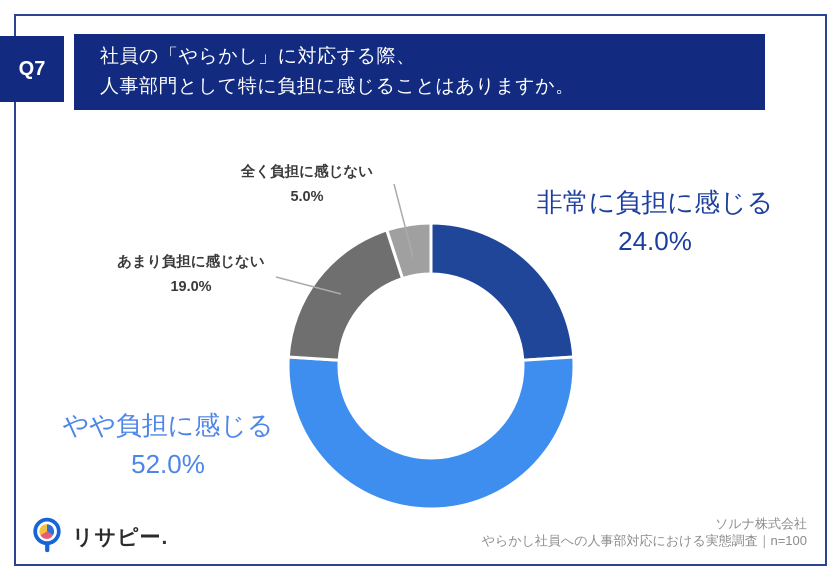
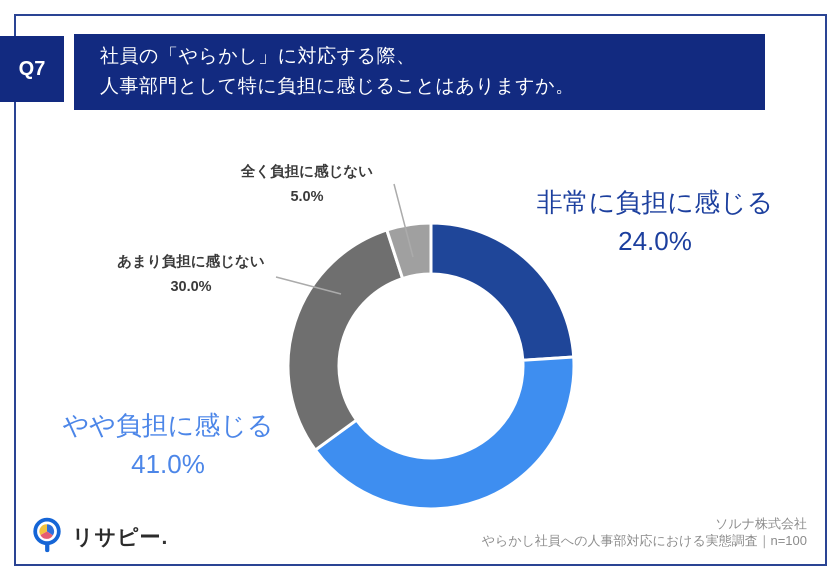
やや負担に感じる: 52.0% -> 41.0%
あまり負担に感じない: 19.0% -> 30.0%
